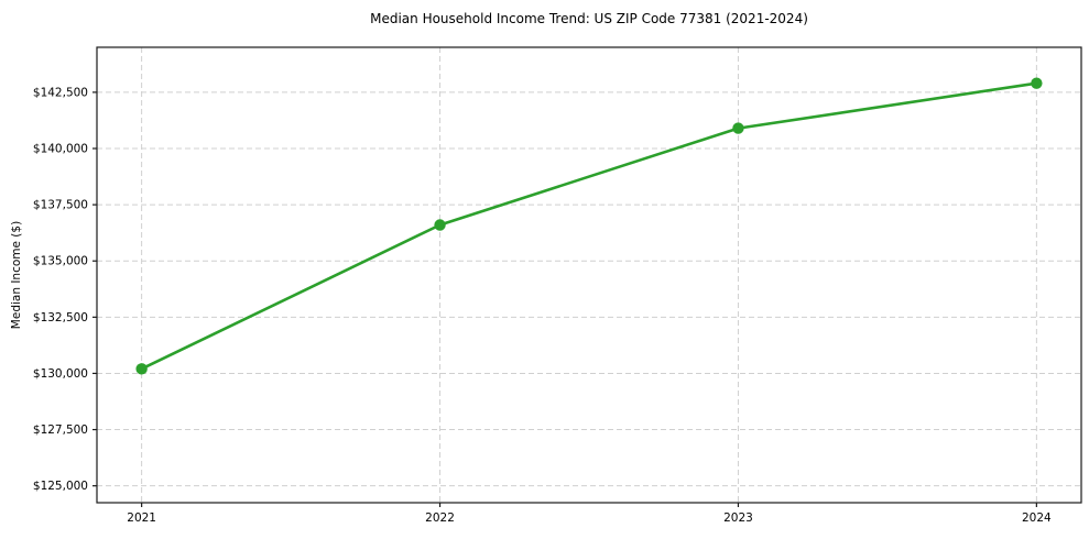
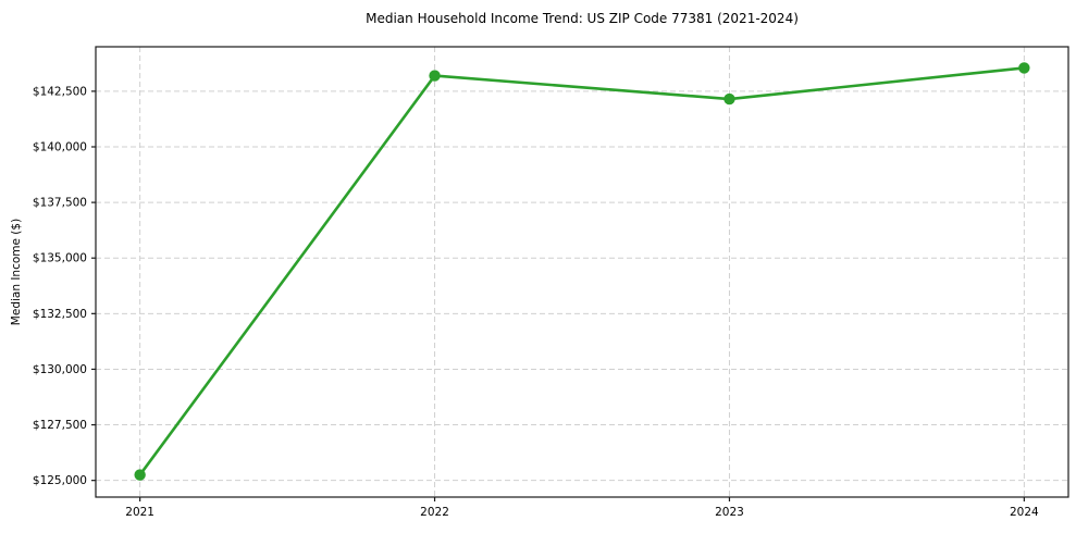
2021: $130200 -> $125200
2022: $136600 -> $143200
2023: $140900 -> $142200
2024: $142900 -> $143600
